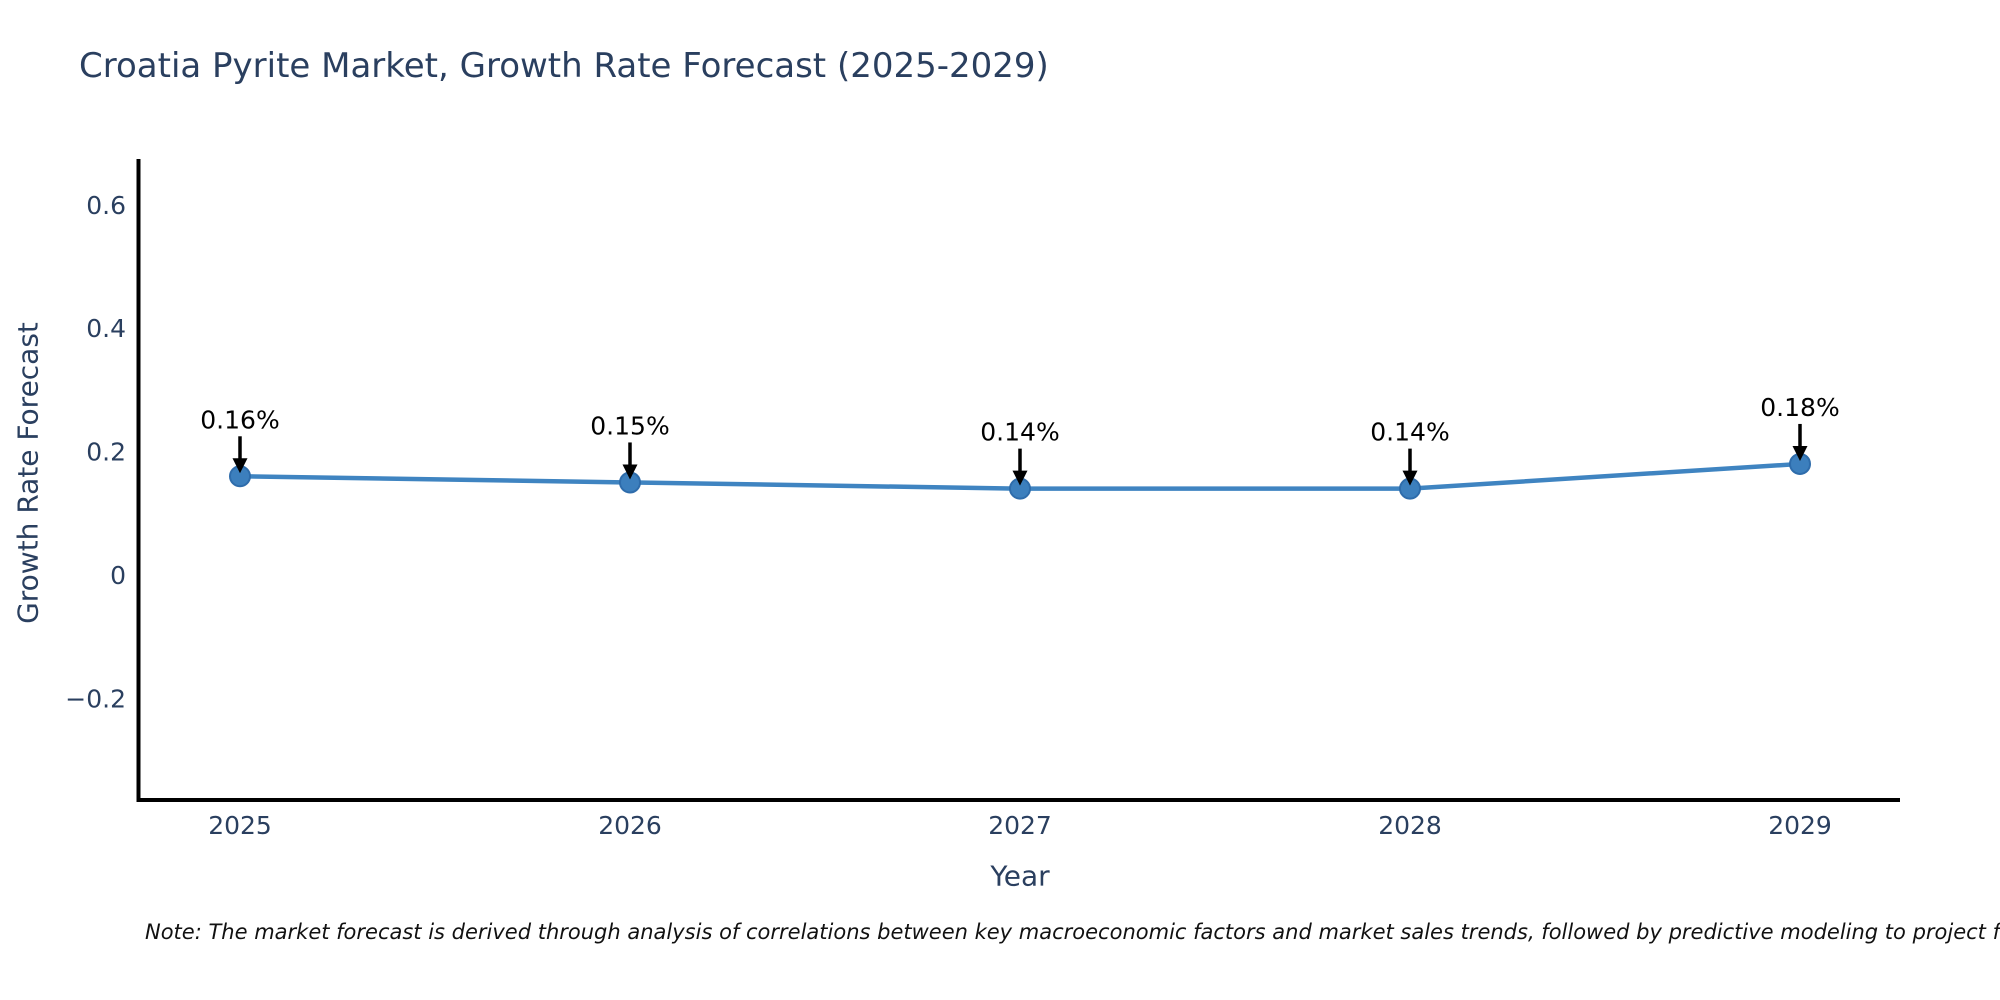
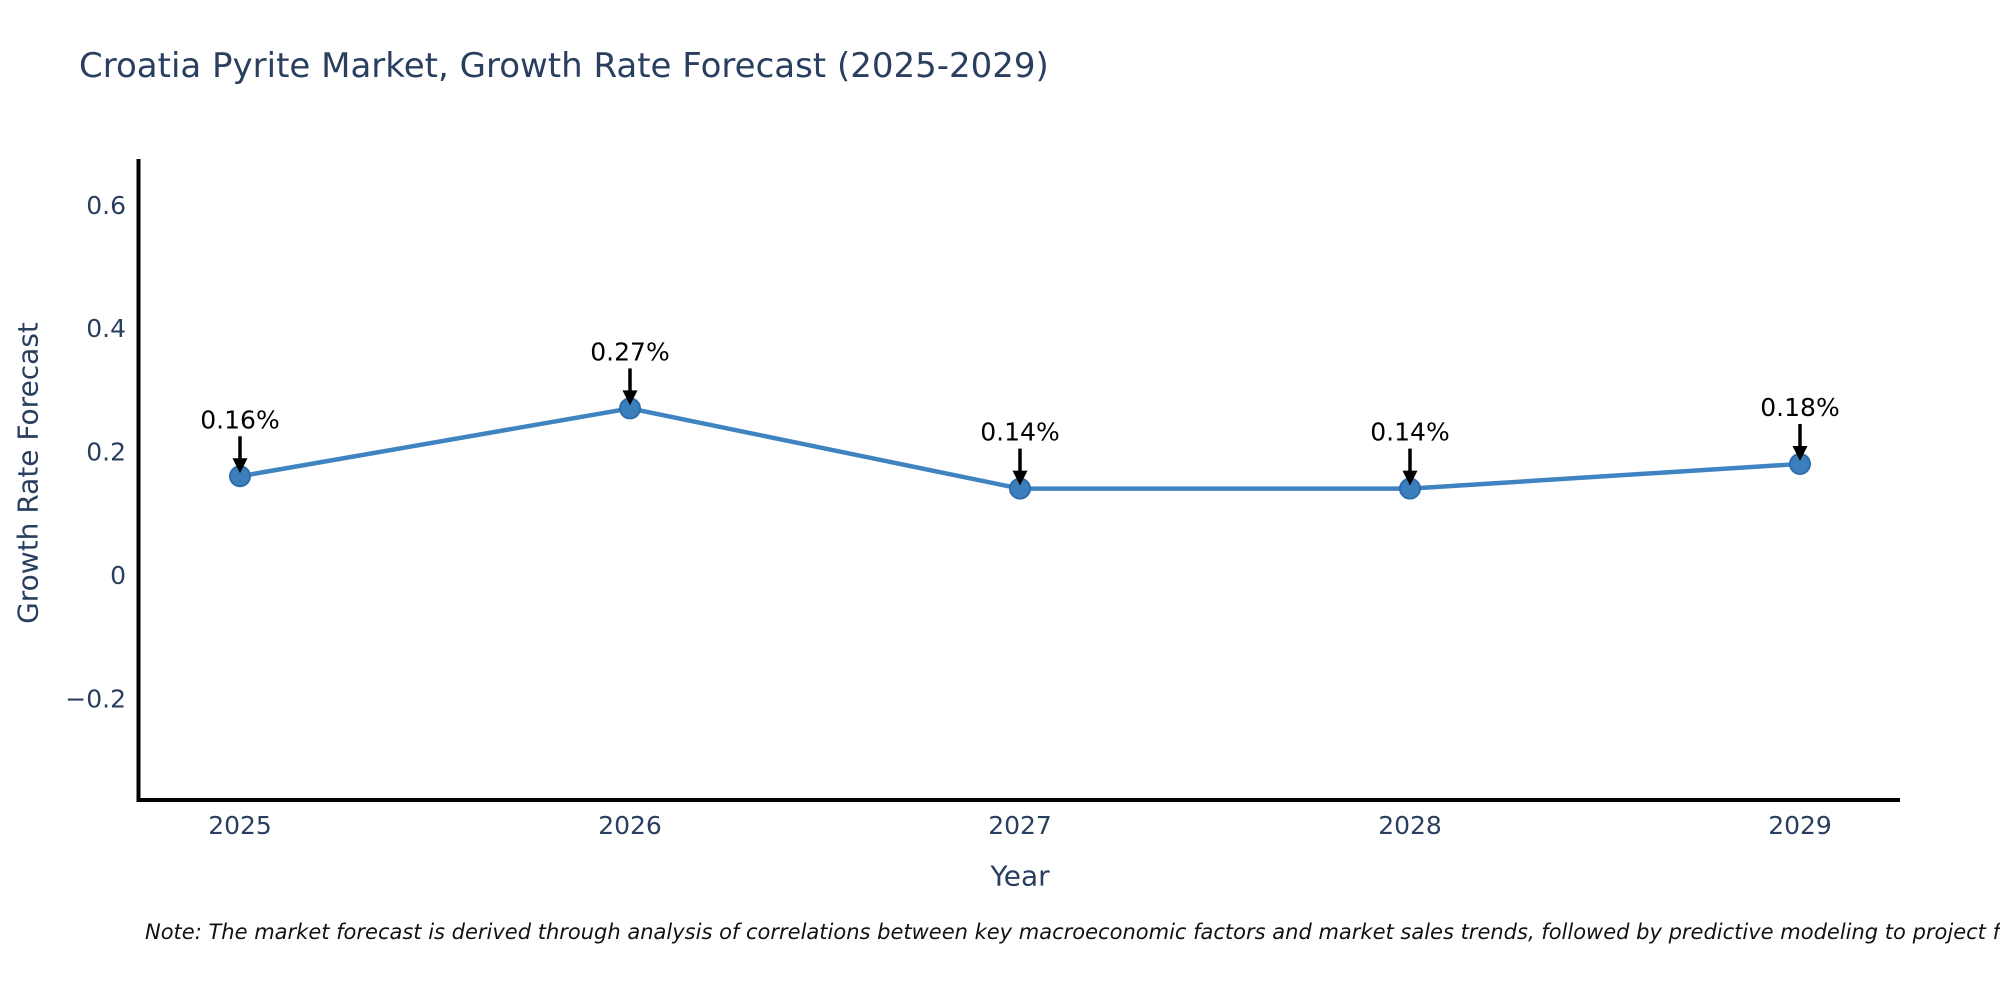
2026: 0.15% -> 0.27%
